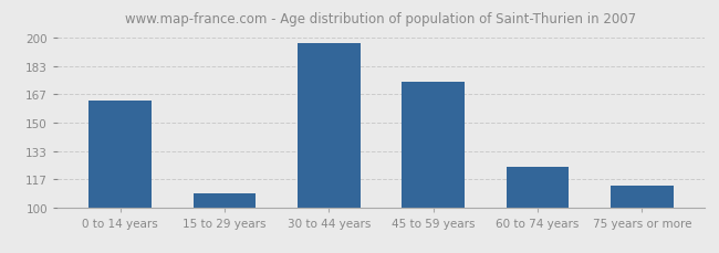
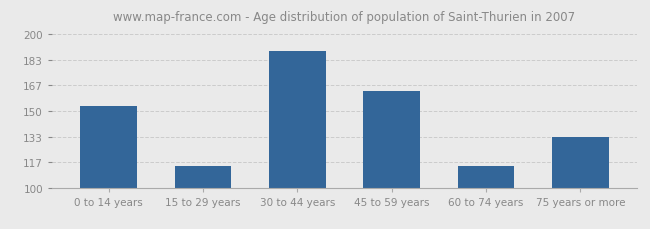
0 to 14 years: 163 -> 153
15 to 29 years: 108 -> 114
30 to 44 years: 197 -> 189
45 to 59 years: 174 -> 163
60 to 74 years: 124 -> 114
75 years or more: 113 -> 133
